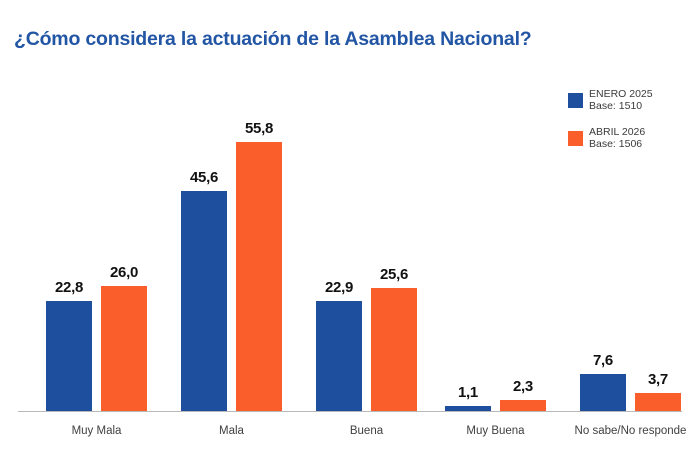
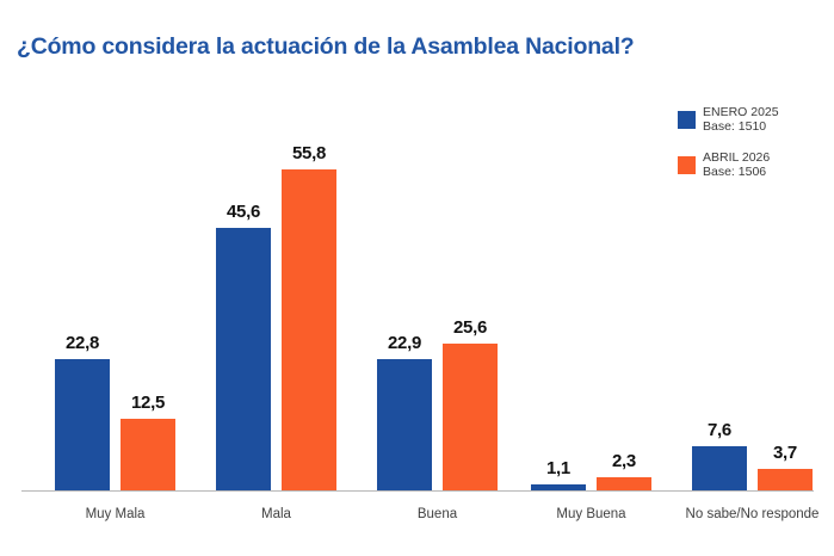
ABRIL 2026/Muy Mala: 26,0 -> 12,5
